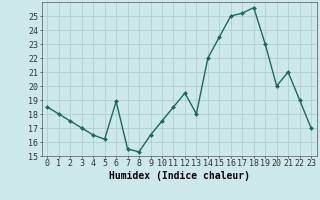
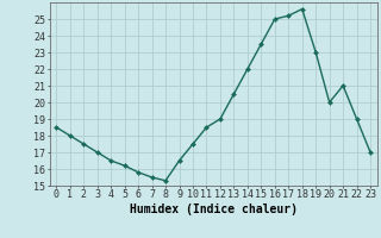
6: 18.9 -> 15.8
12: 19.5 -> 19.0
13: 18.0 -> 20.5
